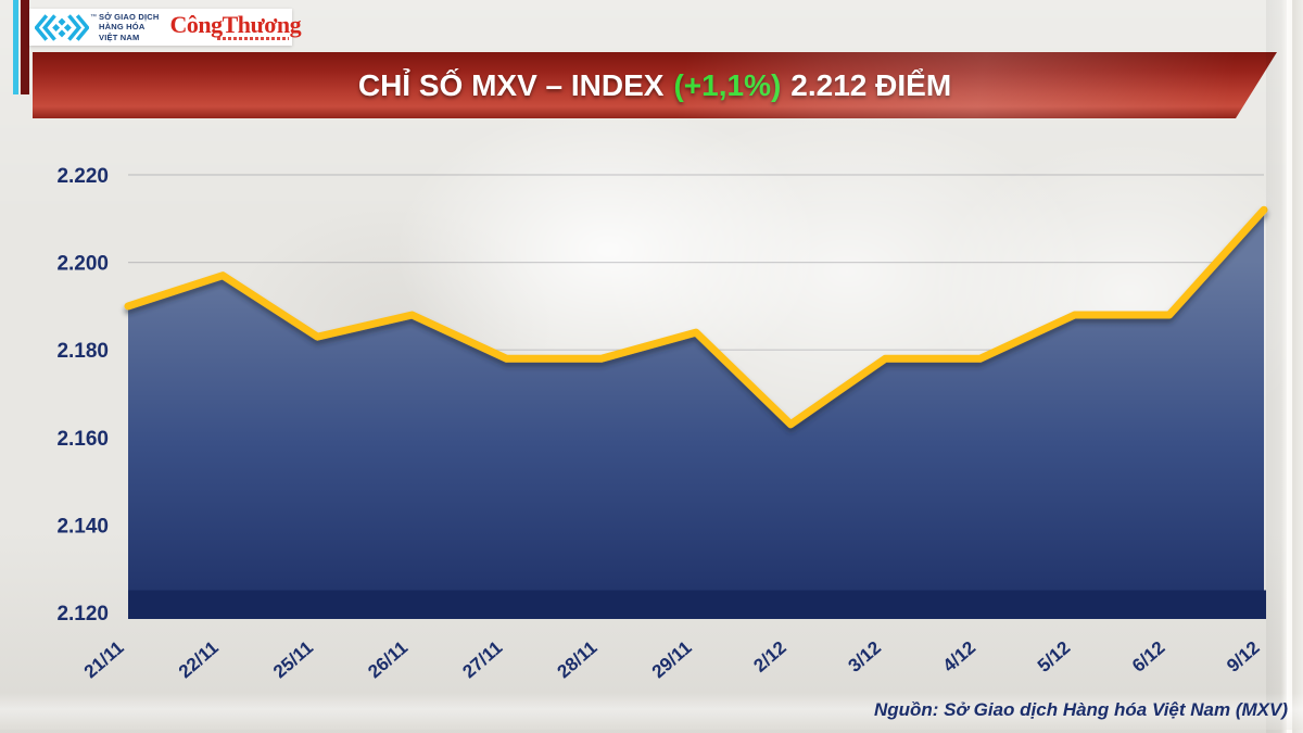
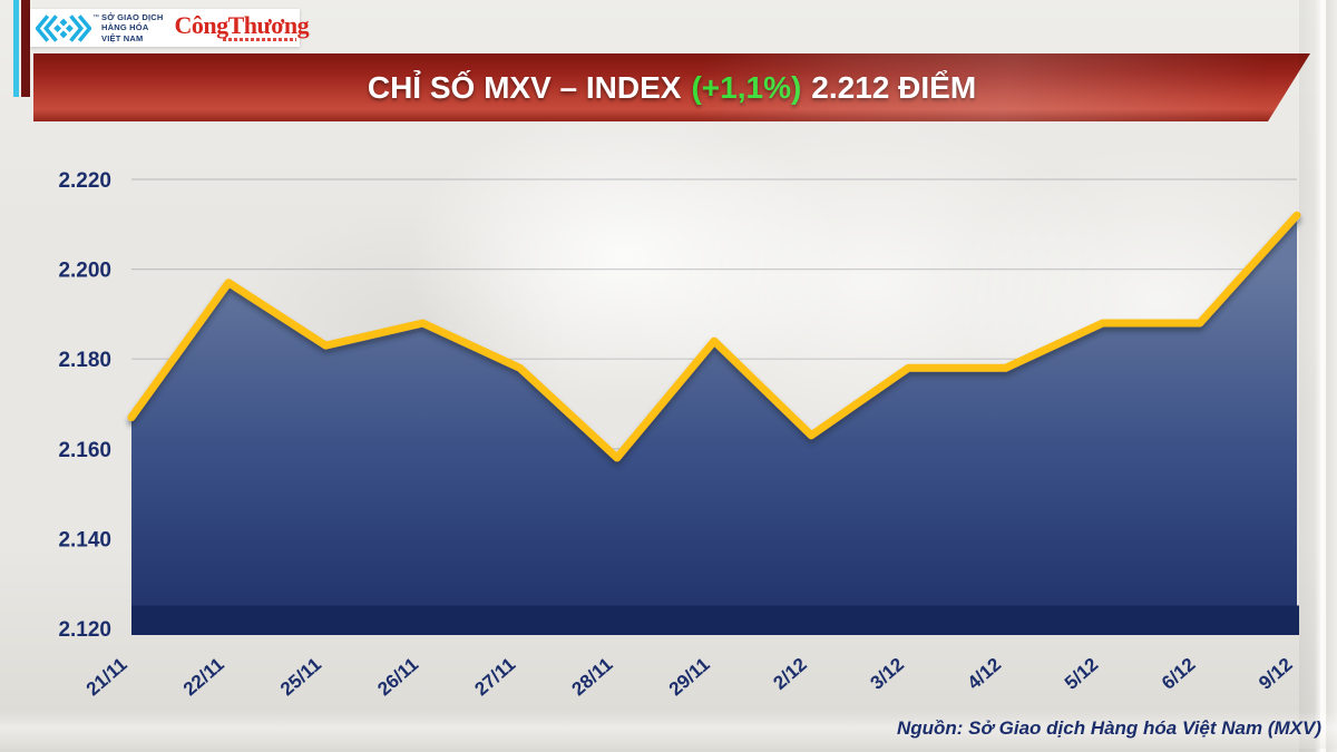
21/11: 2190 -> 2167
28/11: 2178 -> 2158
